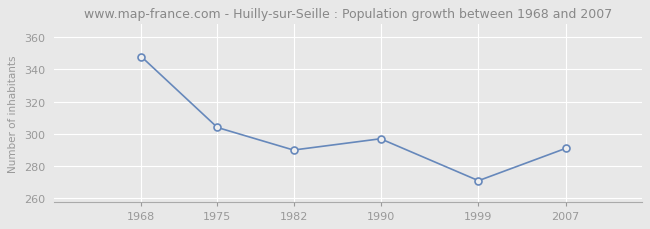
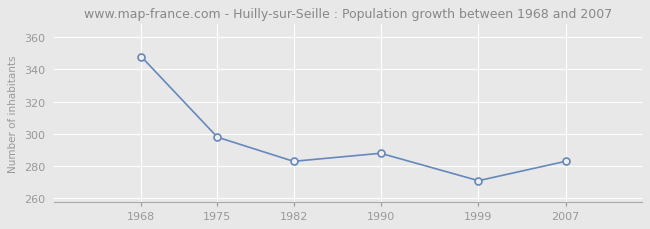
1975: 304 -> 298
1982: 290 -> 283
1990: 297 -> 288
2007: 291 -> 283
